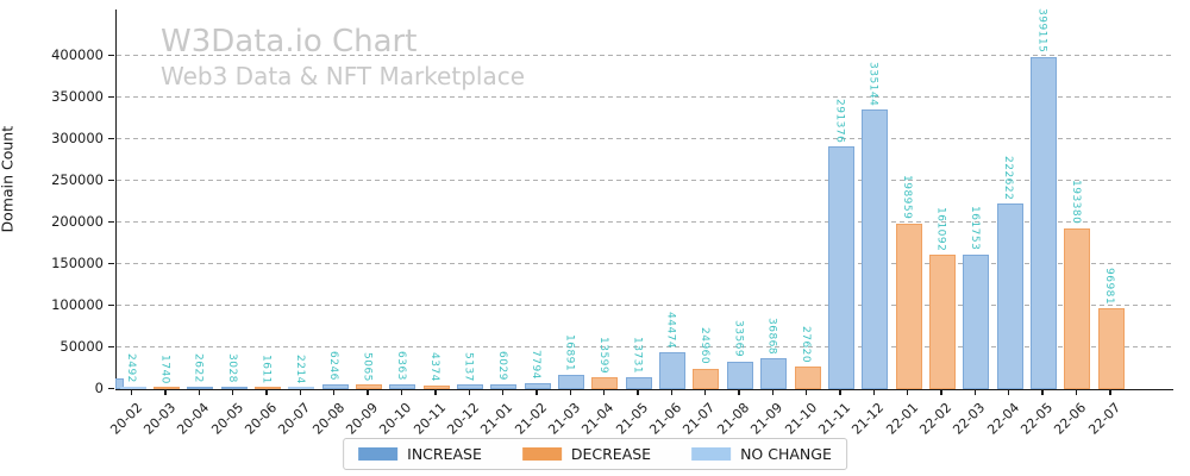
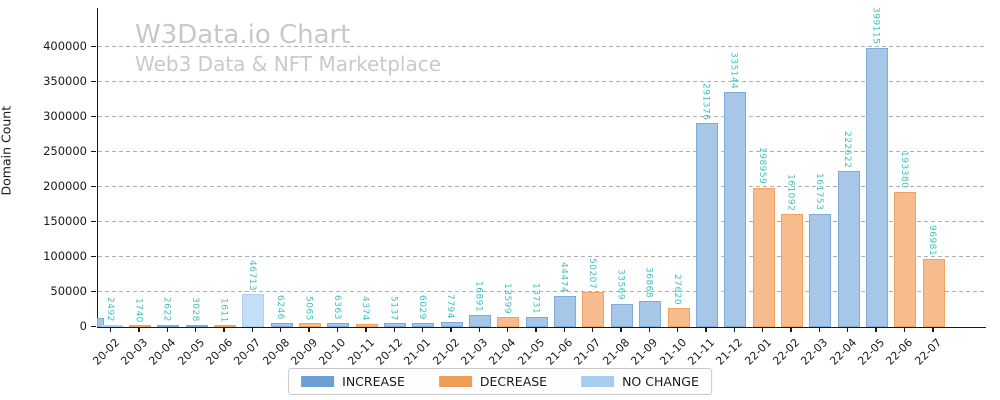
20-07: 2214 -> 46713
21-07: 24960 -> 50207
